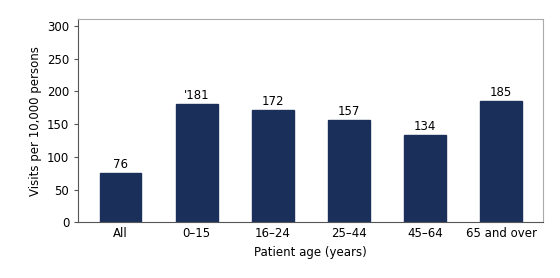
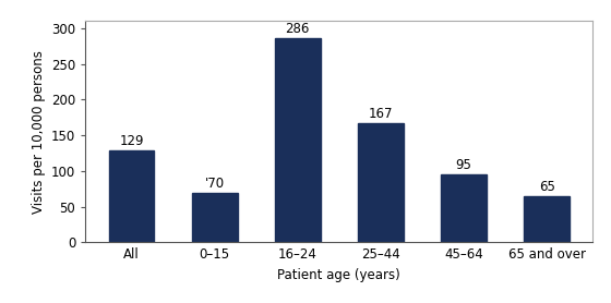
All: 76 -> 129
0–15: '181 -> '70
16–24: 172 -> 286
25–44: 157 -> 167
45–64: 134 -> 95
65 and over: 185 -> 65
